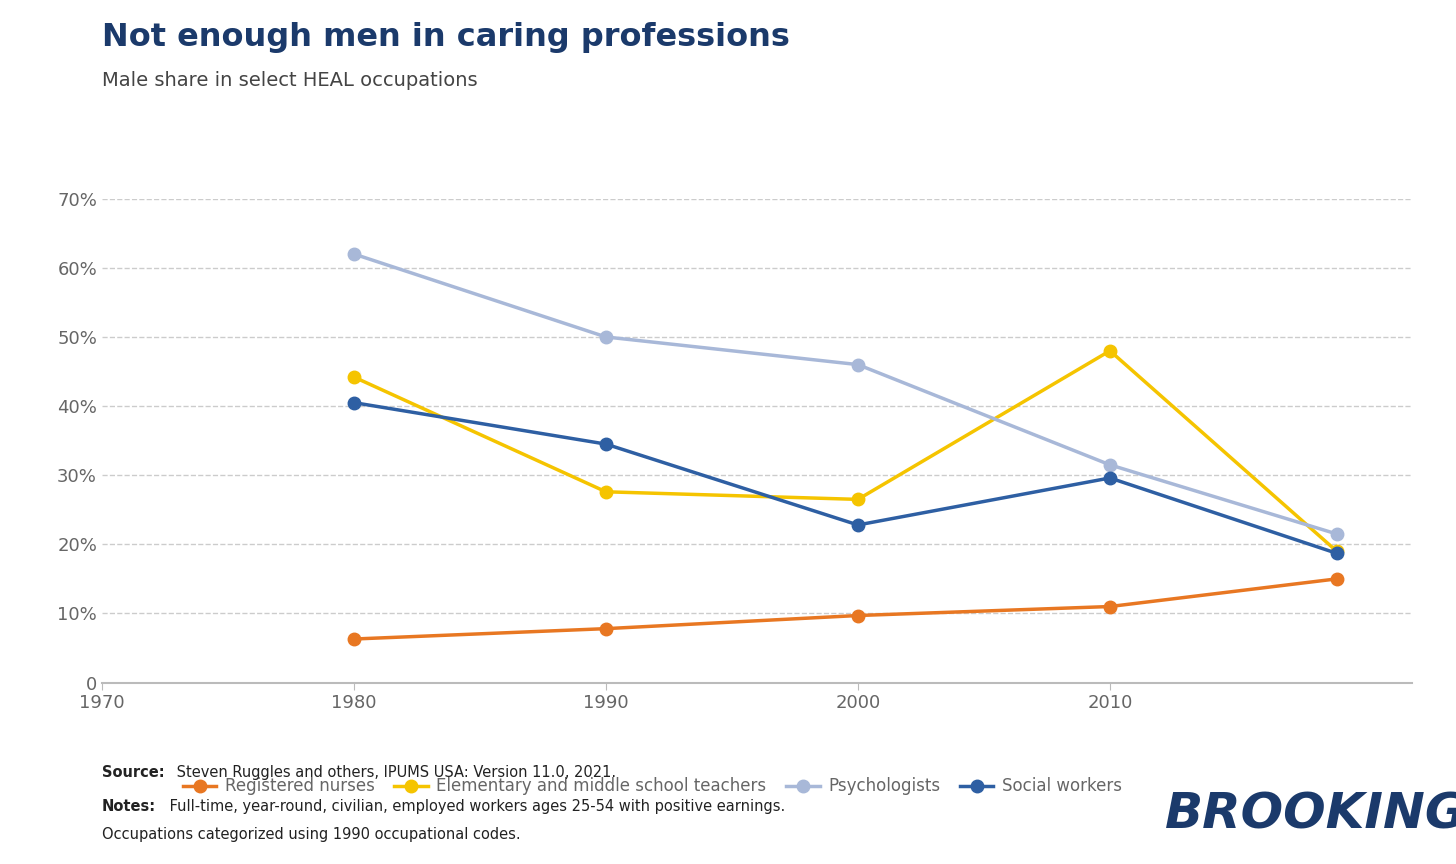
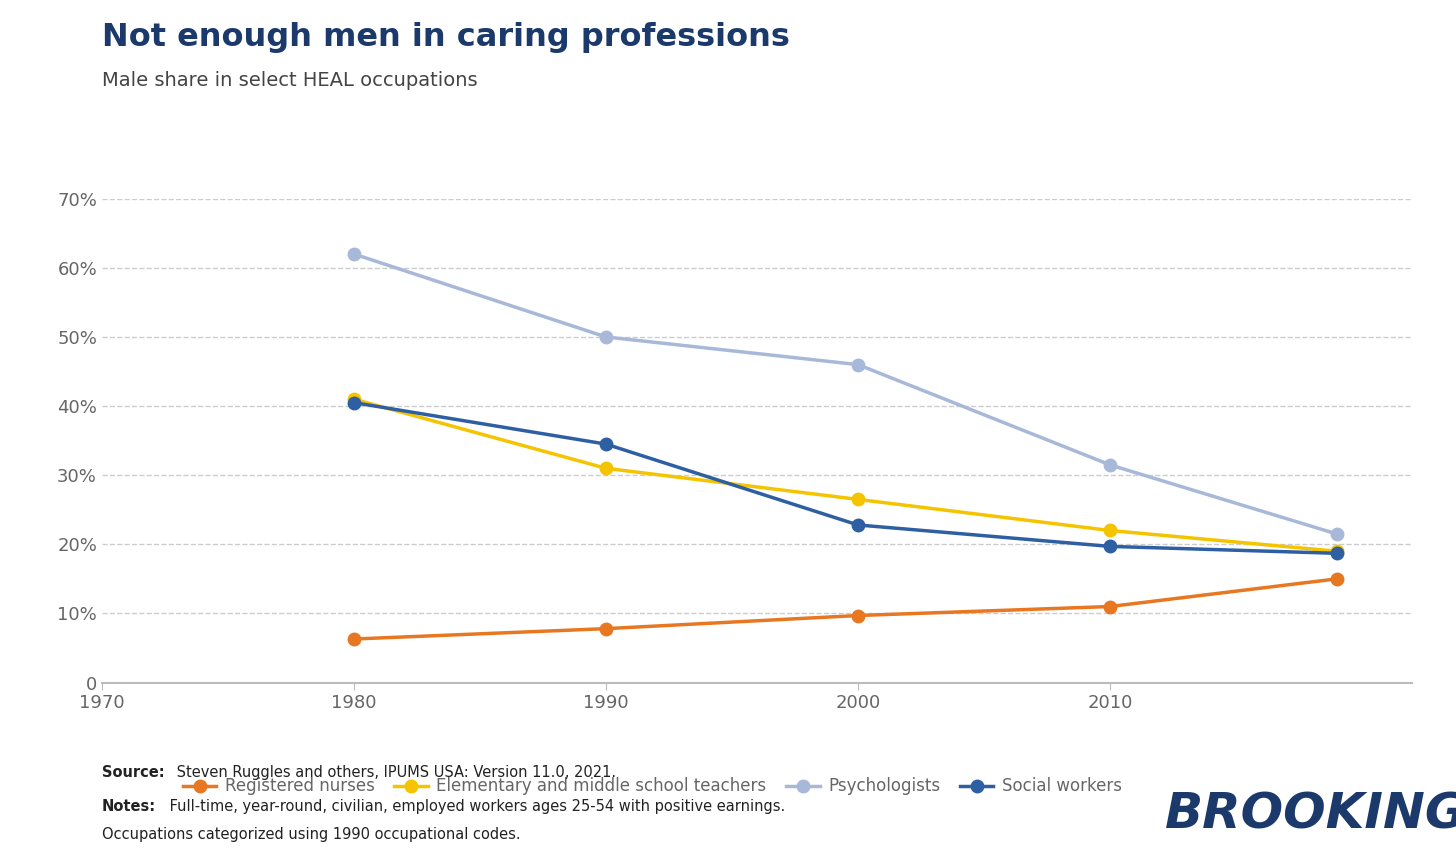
Elementary and middle school teachers/1980: 44.2% -> 41.0%
Elementary and middle school teachers/1990: 27.6% -> 31.0%
Elementary and middle school teachers/2010: 48.0% -> 22.0%
Social workers/2010: 29.6% -> 19.7%
